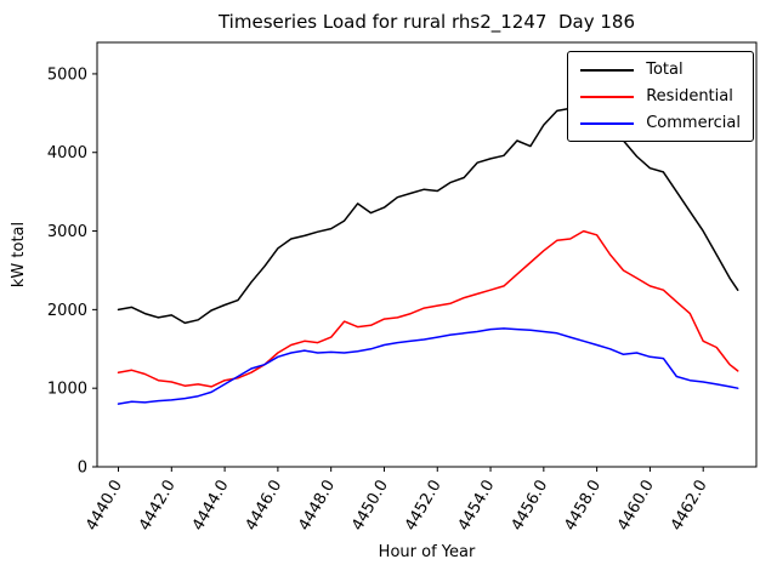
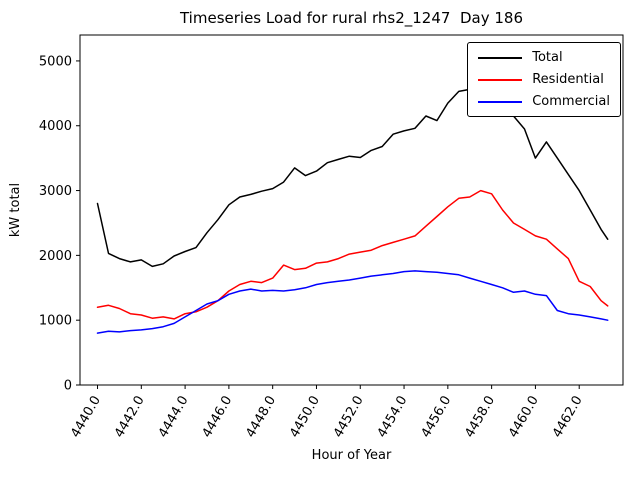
Total/4440.0: 2000 -> 2800
Total/4460.0: 3800 -> 3500
